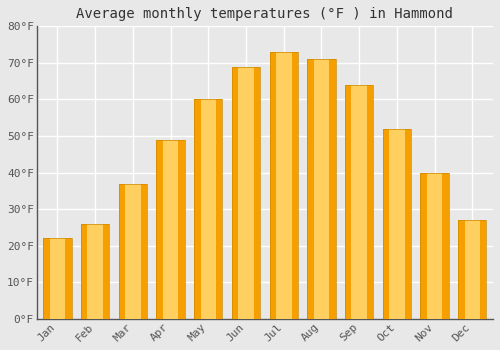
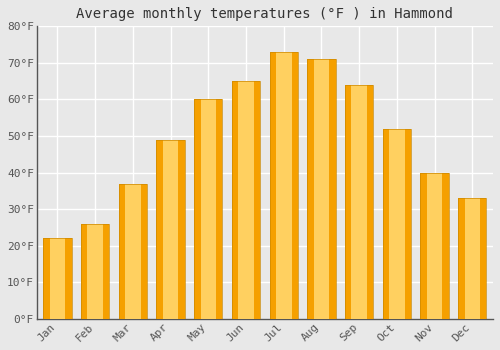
Jun: 69°F -> 65°F
Dec: 27°F -> 33°F
